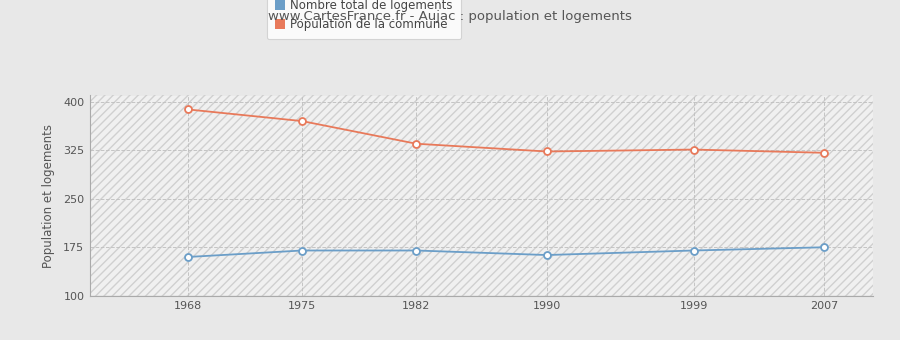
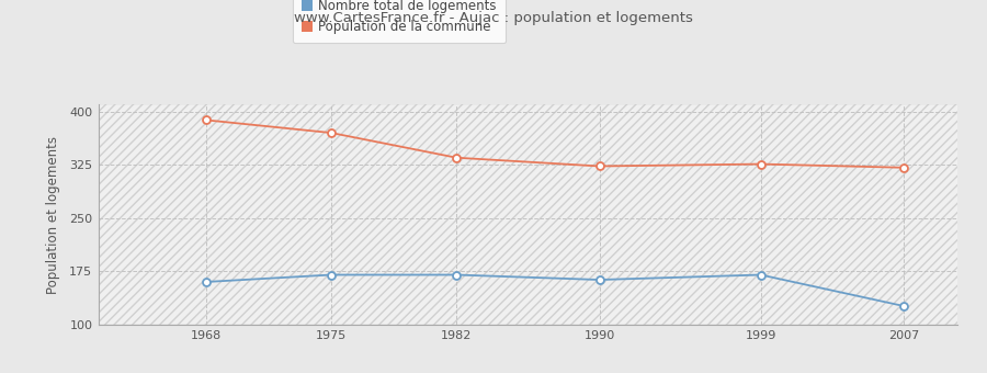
Nombre total de logements/2007: 175 -> 126
